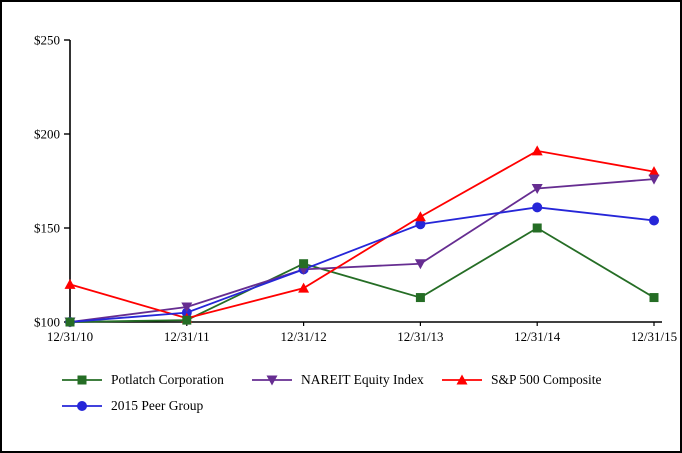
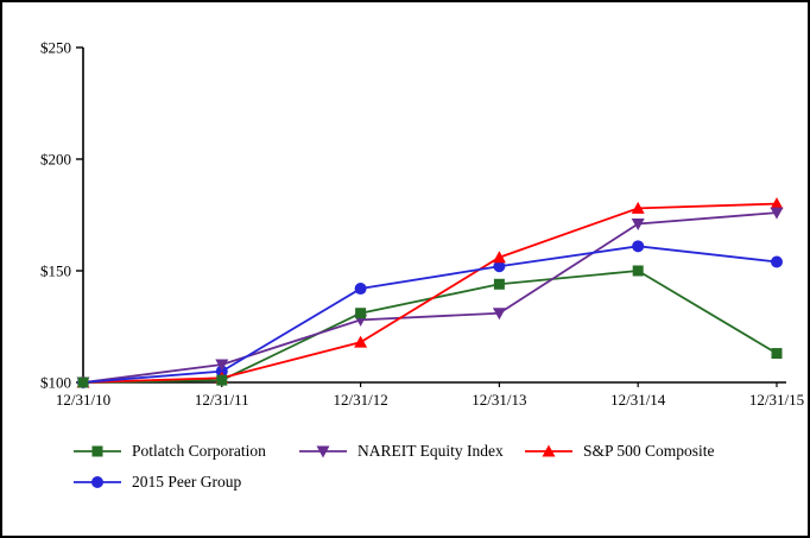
S&P 500 Composite/12/31/10: $120 -> $100
2015 Peer Group/12/31/12: $128 -> $142
Potlatch Corporation/12/31/13: $113 -> $144
S&P 500 Composite/12/31/14: $191 -> $178
